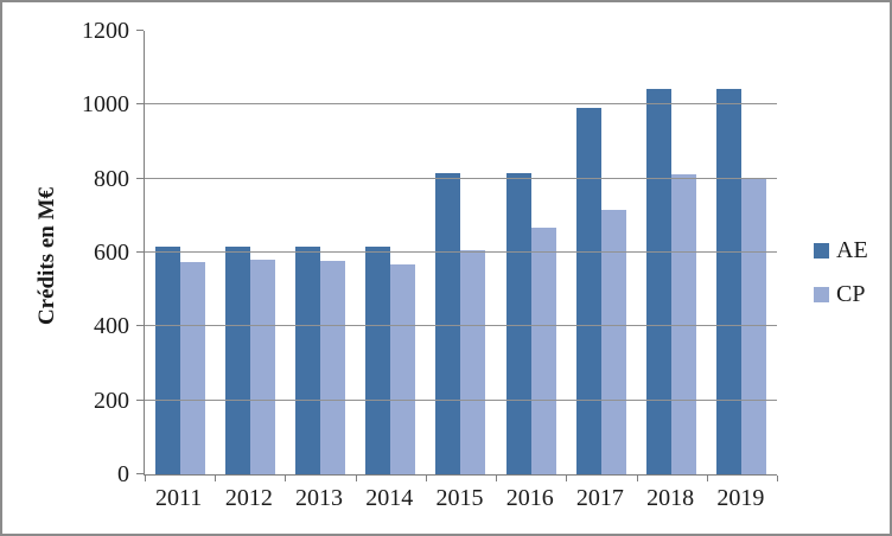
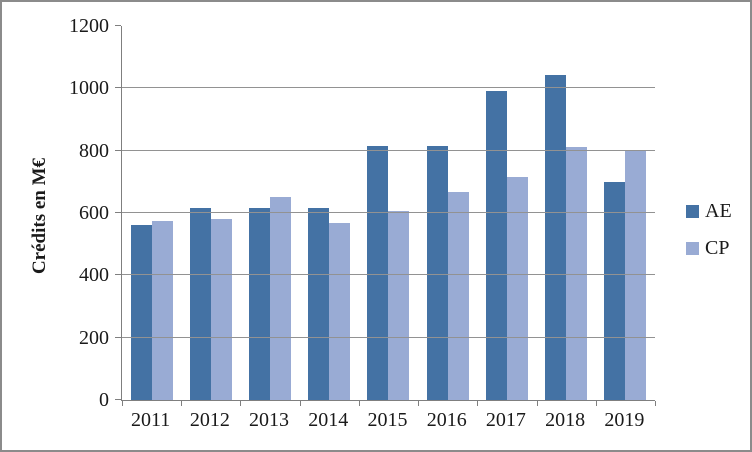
AE/2011: 620 -> 560
CP/2013: 580 -> 650
AE/2019: 1040 -> 700
